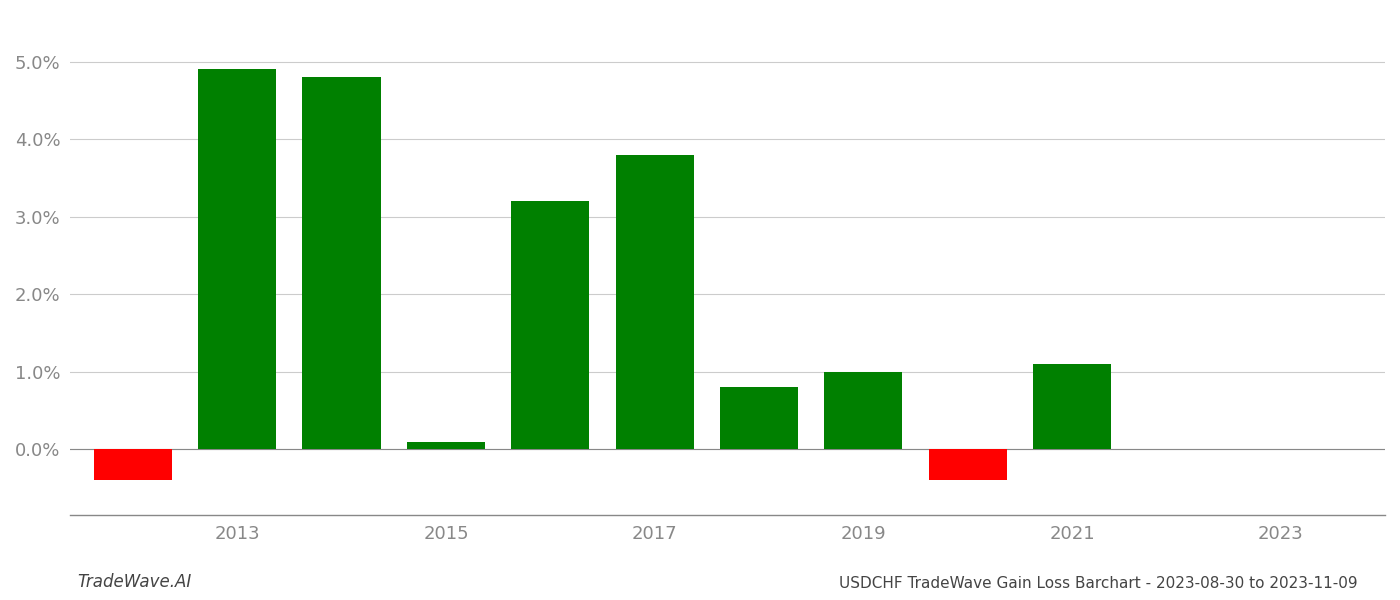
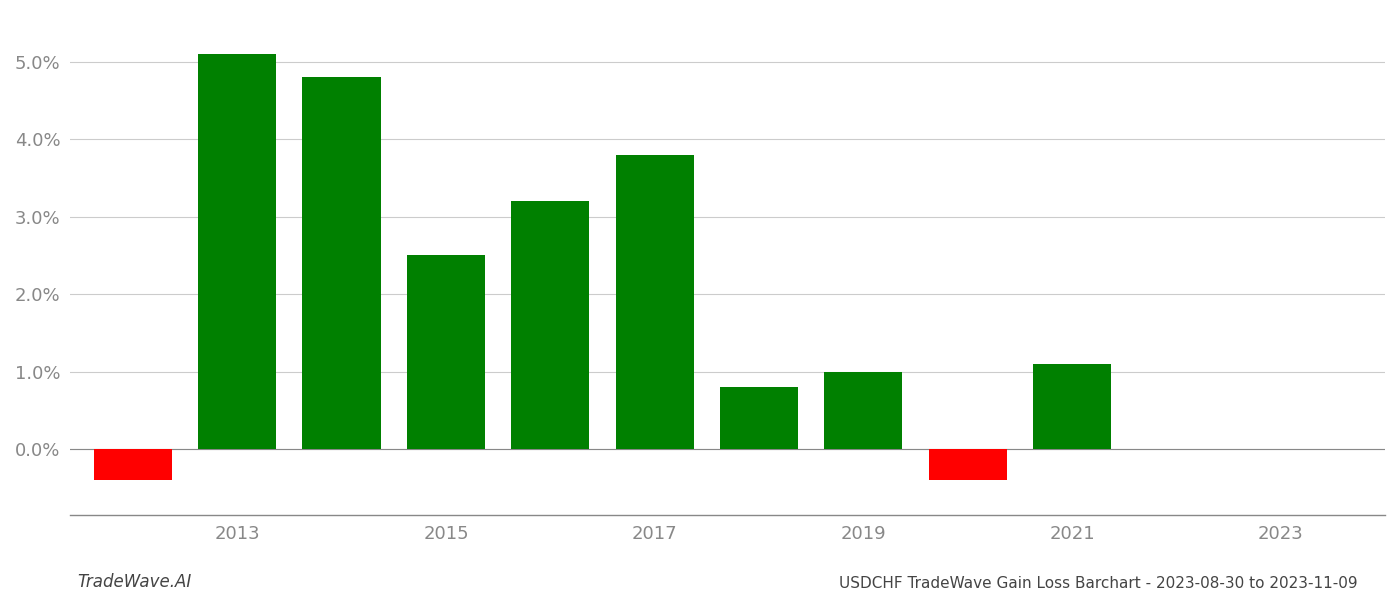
2013: 4.9% -> 5.1%
2015: 0.1% -> 2.5%
